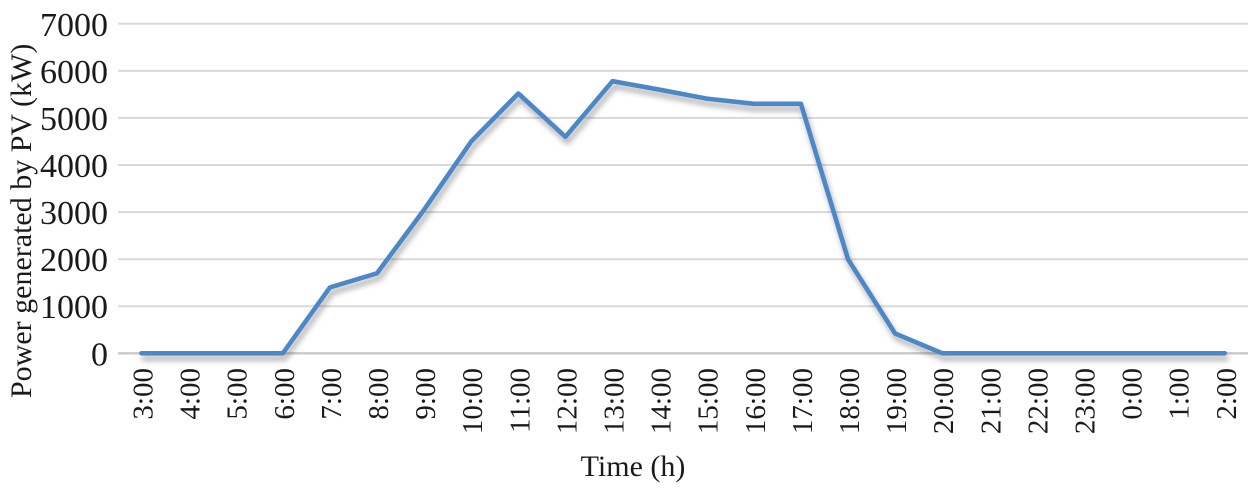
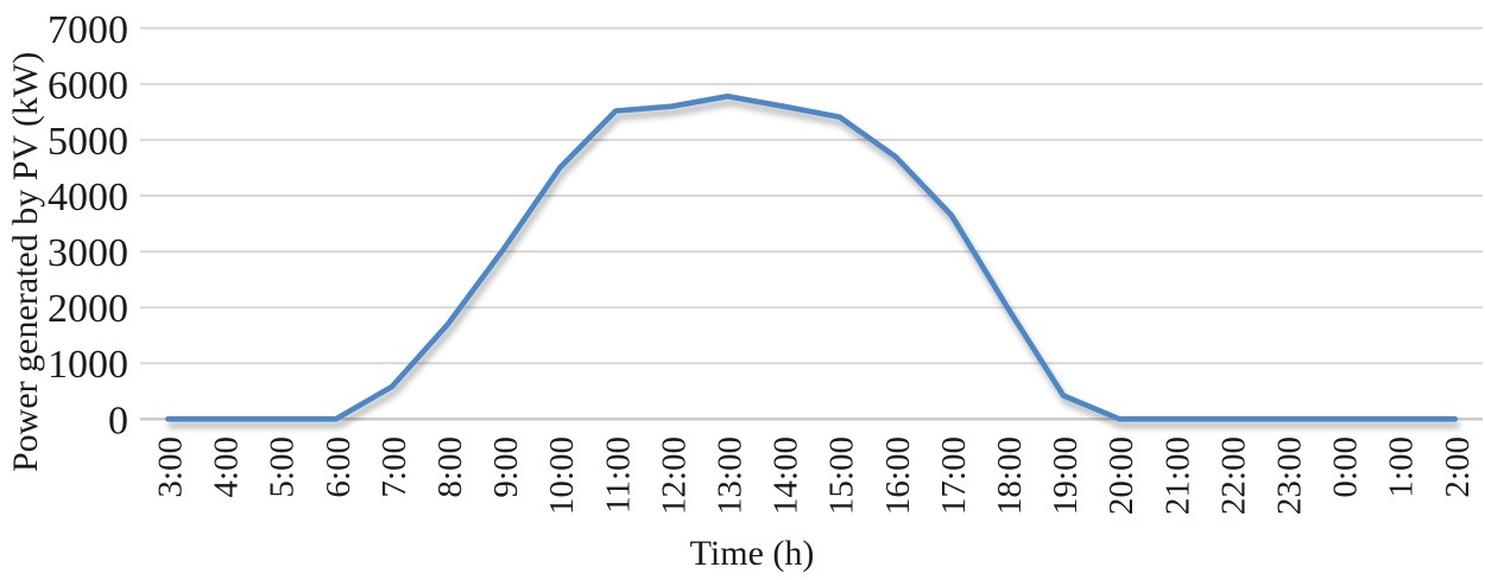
7:00: 1400 -> 600
12:00: 4600 -> 5600
16:00: 5300 -> 4700
17:00: 5300 -> 3600
